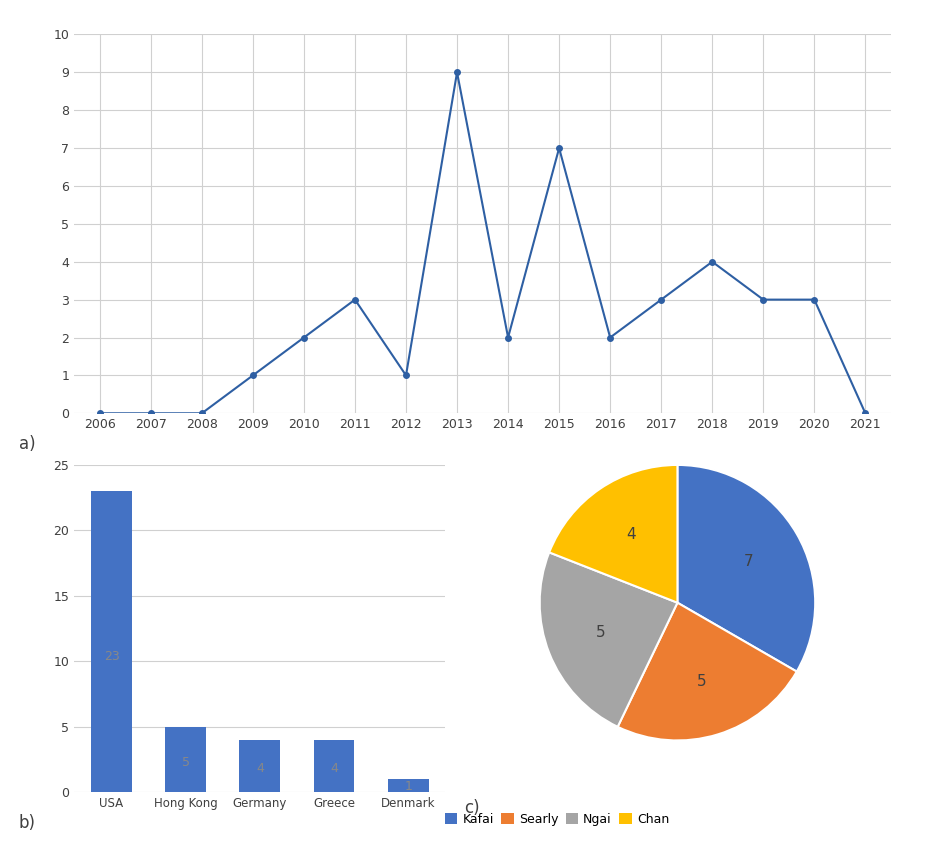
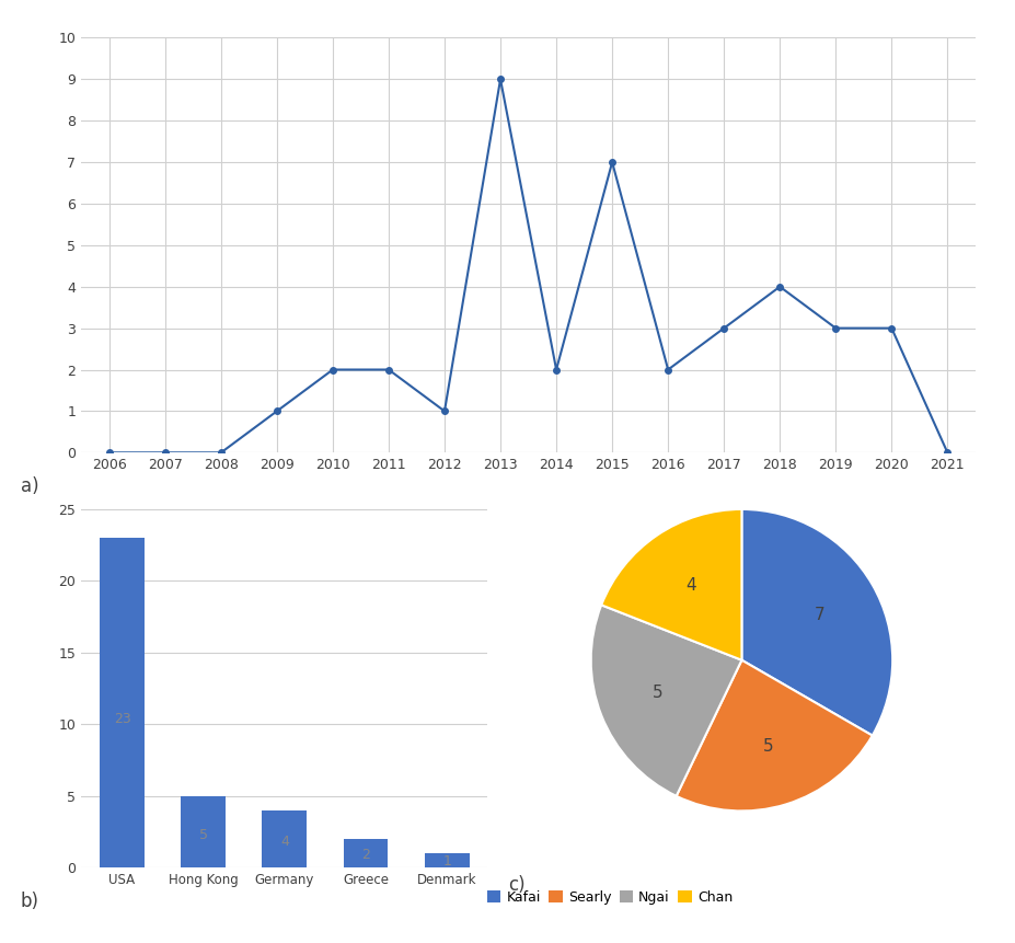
2011: 3 -> 2
Greece: 4 -> 2
